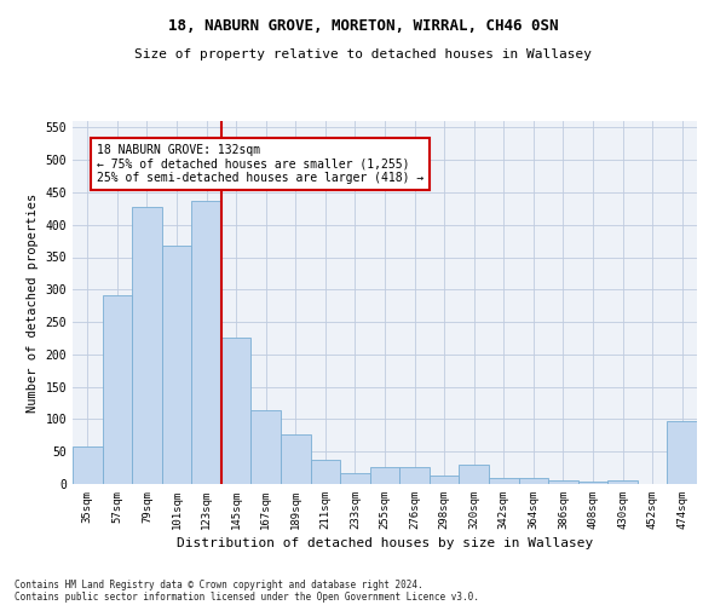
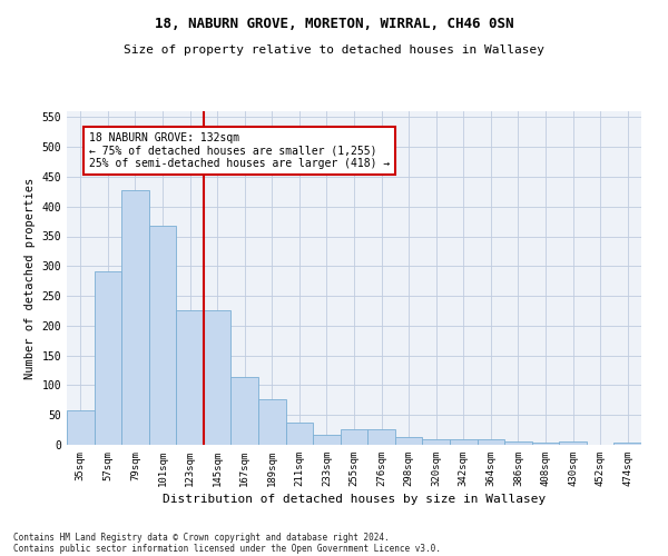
123sqm: 436 -> 225
320sqm: 30 -> 9
474sqm: 98 -> 4
